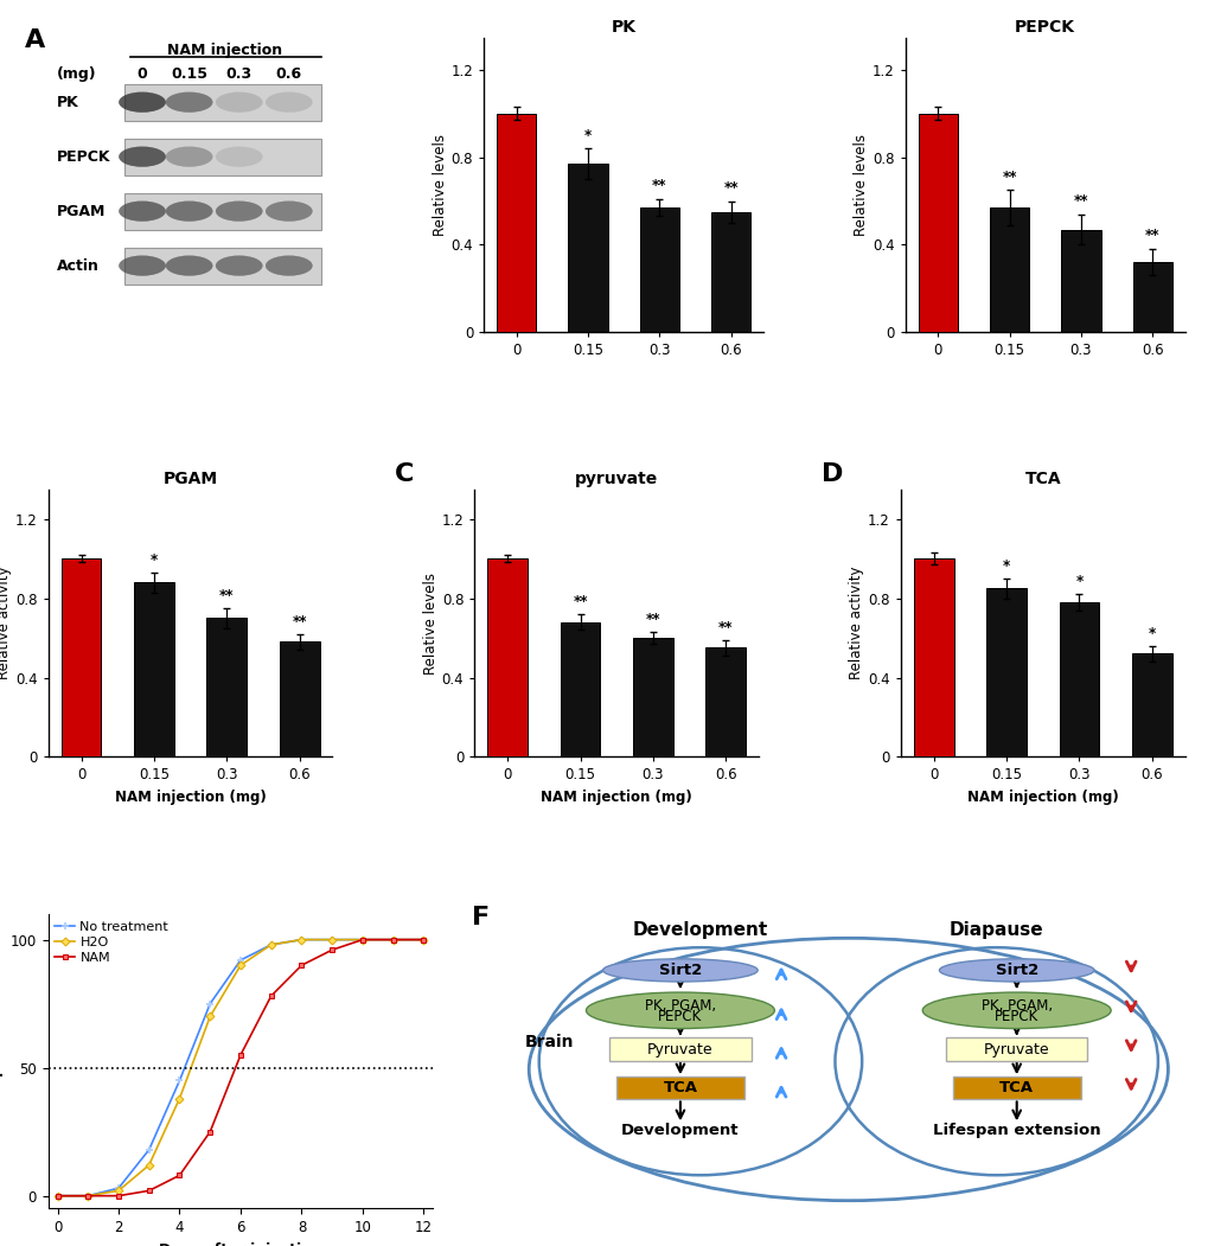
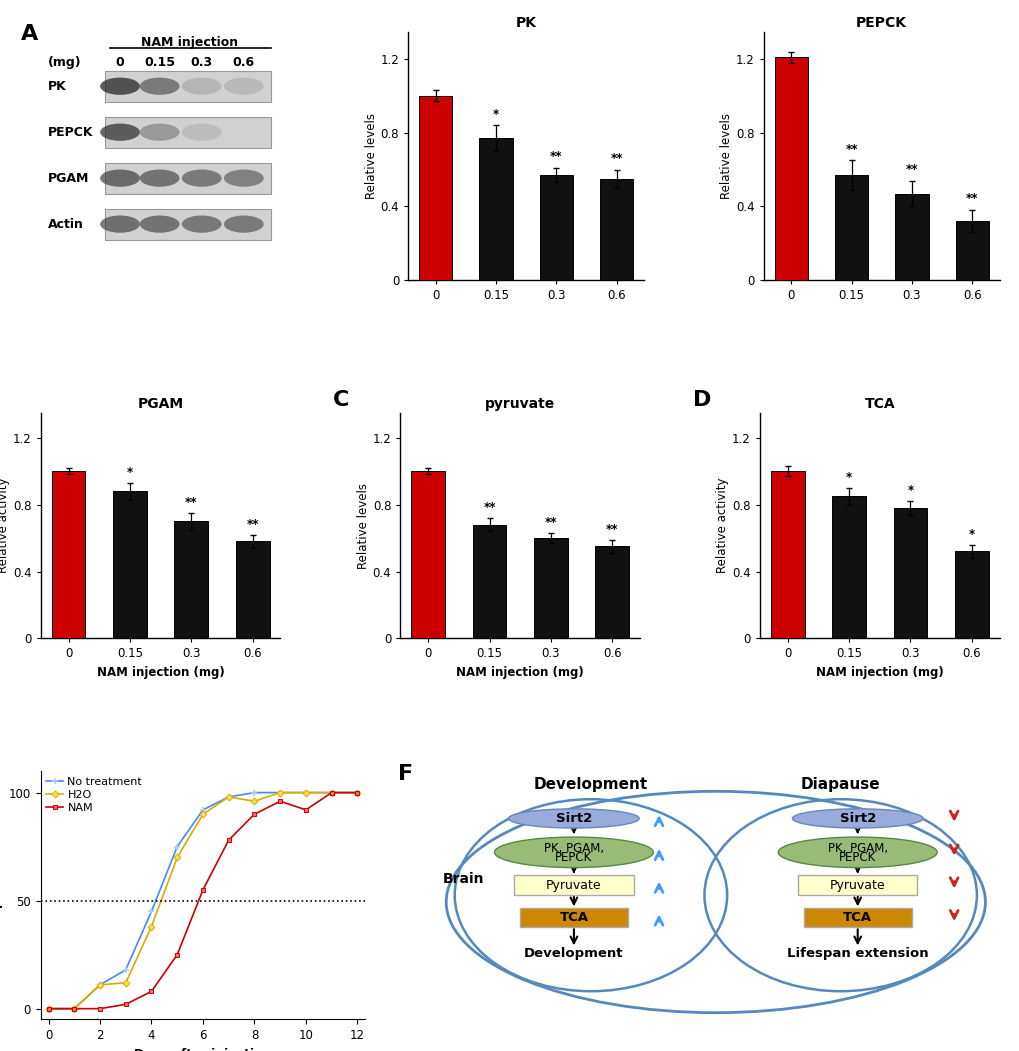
PEPCK/0: 1.00 -> 1.21
No treatment/2: 3 -> 11
H2O/2: 2 -> 11
H2O/8: 100 -> 96
NAM/10: 100 -> 92
